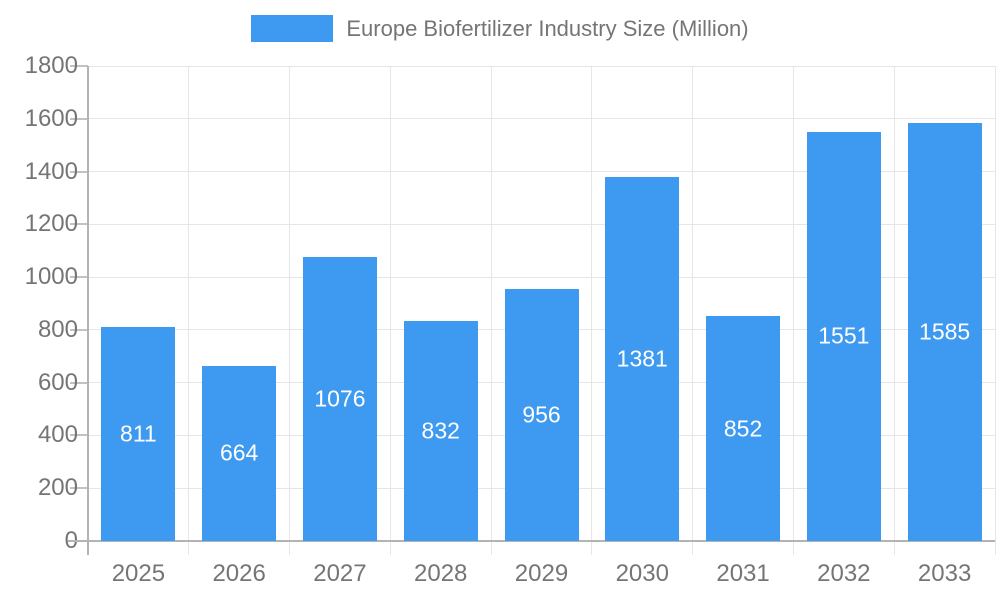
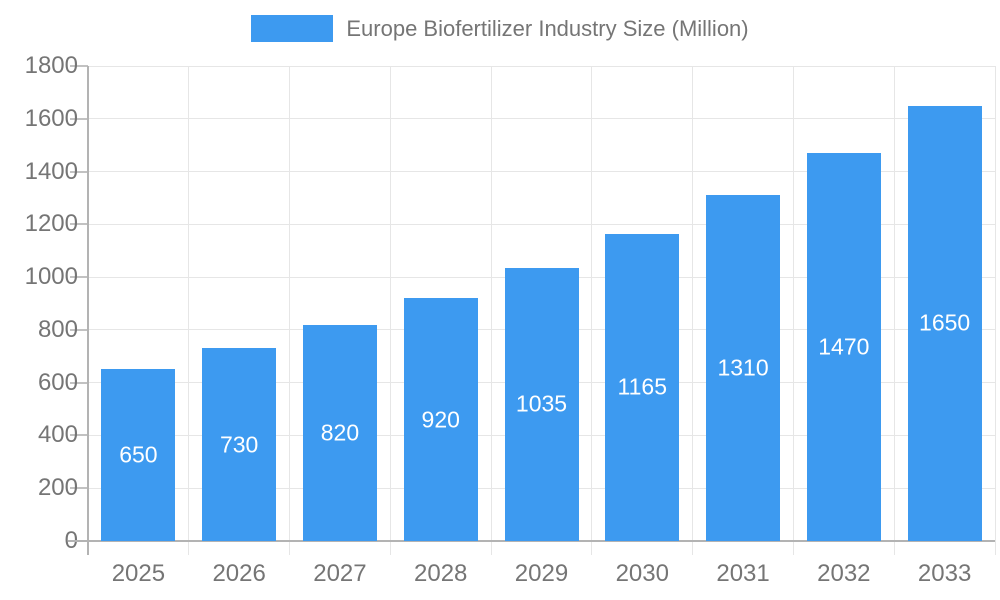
2025: 811 -> 650
2026: 664 -> 730
2027: 1076 -> 820
2028: 832 -> 920
2029: 956 -> 1035
2030: 1381 -> 1165
2031: 852 -> 1310
2032: 1551 -> 1470
2033: 1585 -> 1650
